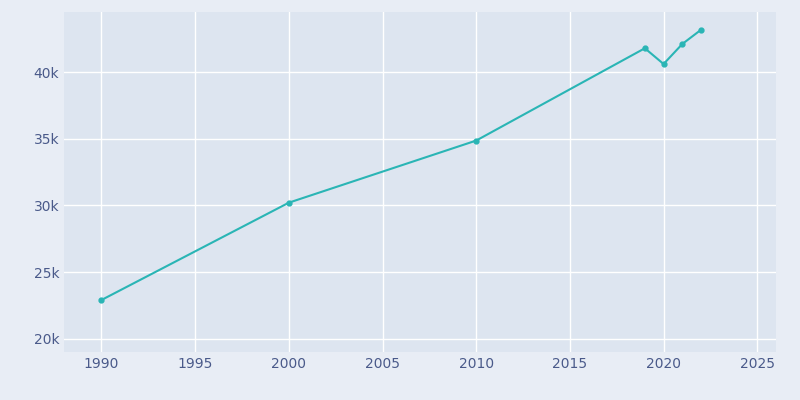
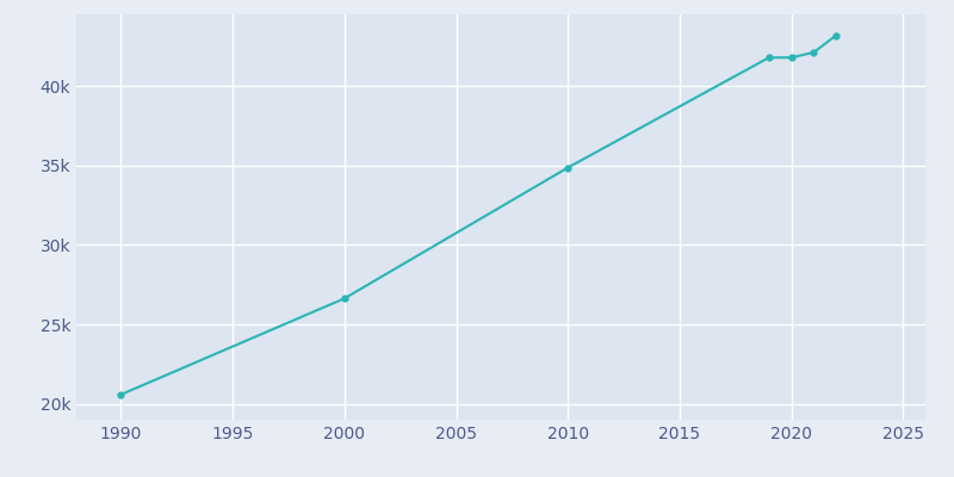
1990: 22.9k -> 20.6k
2000: 30.2k -> 26.6k
2020: 40.6k -> 41.8k
